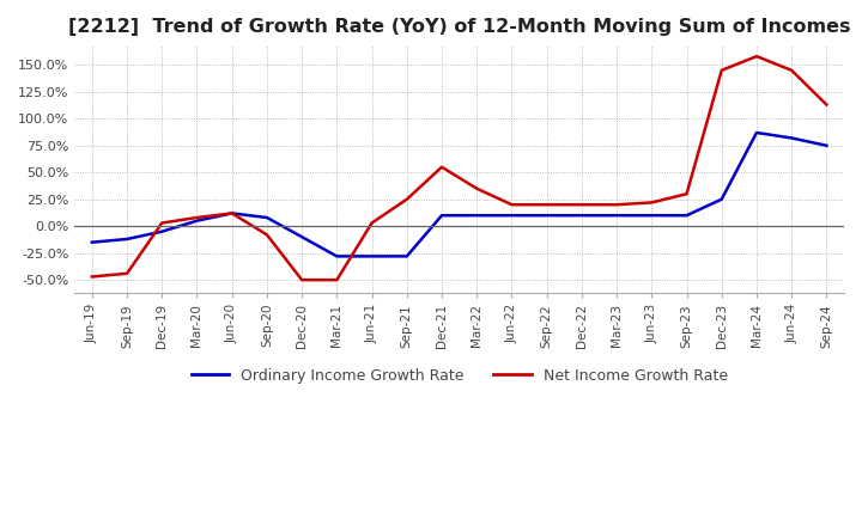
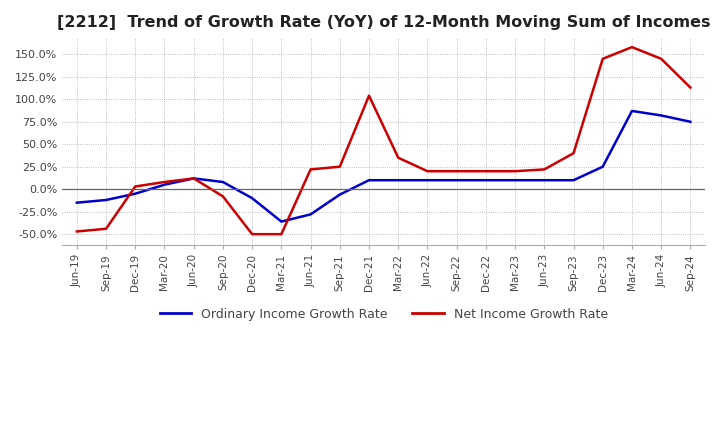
Ordinary Income Growth Rate/Mar-21: -28% -> -36%
Net Income Growth Rate/Jun-21: 3% -> 22%
Ordinary Income Growth Rate/Sep-21: -28% -> -6%
Net Income Growth Rate/Dec-21: 55% -> 104%
Net Income Growth Rate/Sep-23: 30% -> 40%
